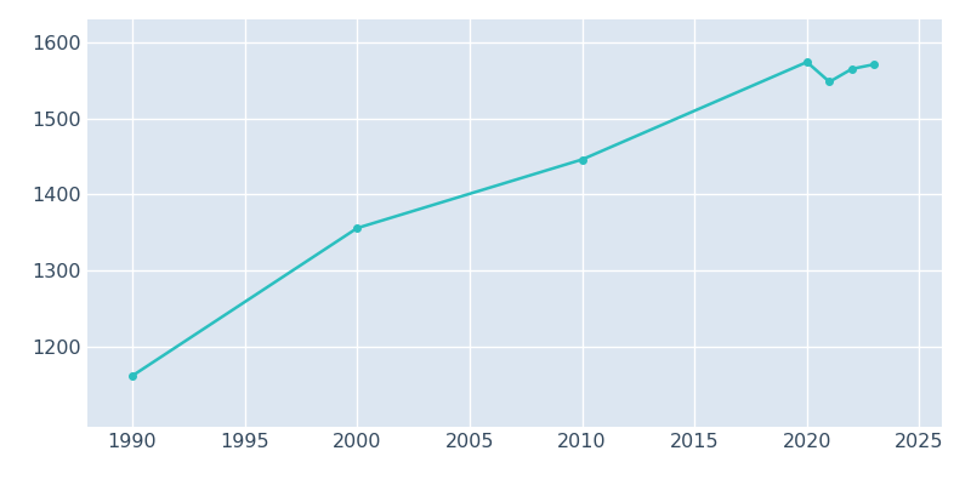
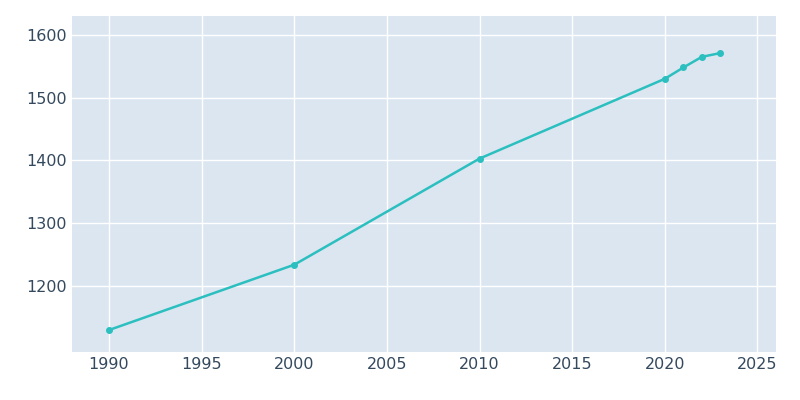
1990: 1162 -> 1130
2000: 1356 -> 1234
2010: 1446 -> 1403
2020: 1574 -> 1530
